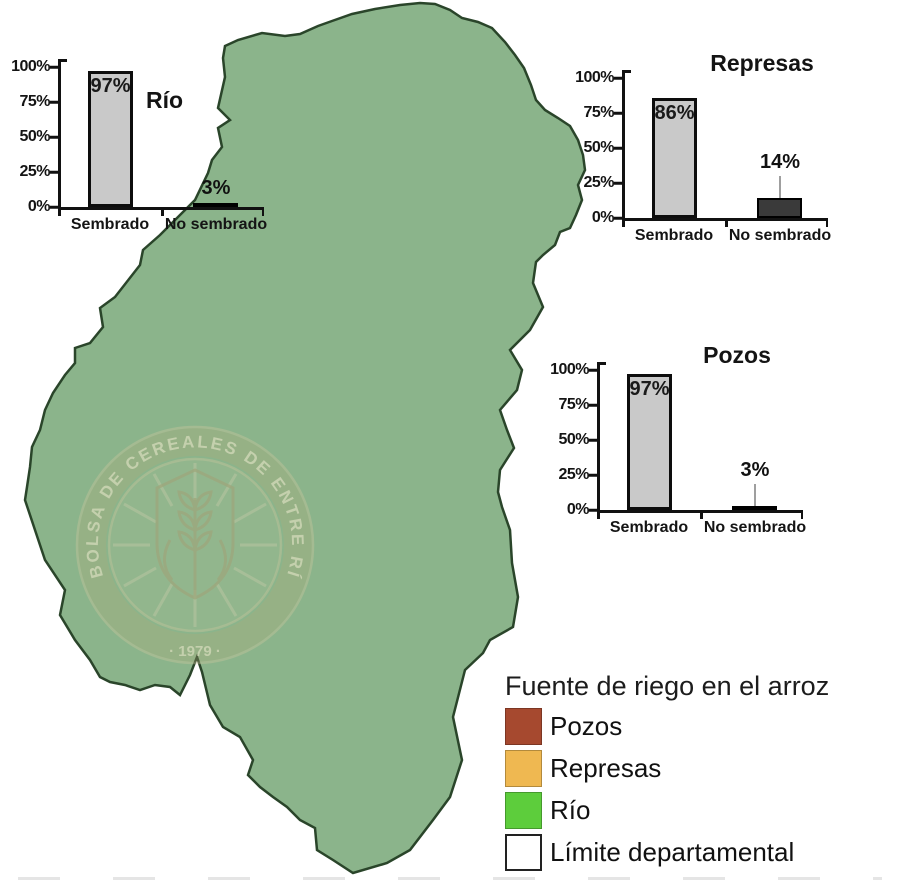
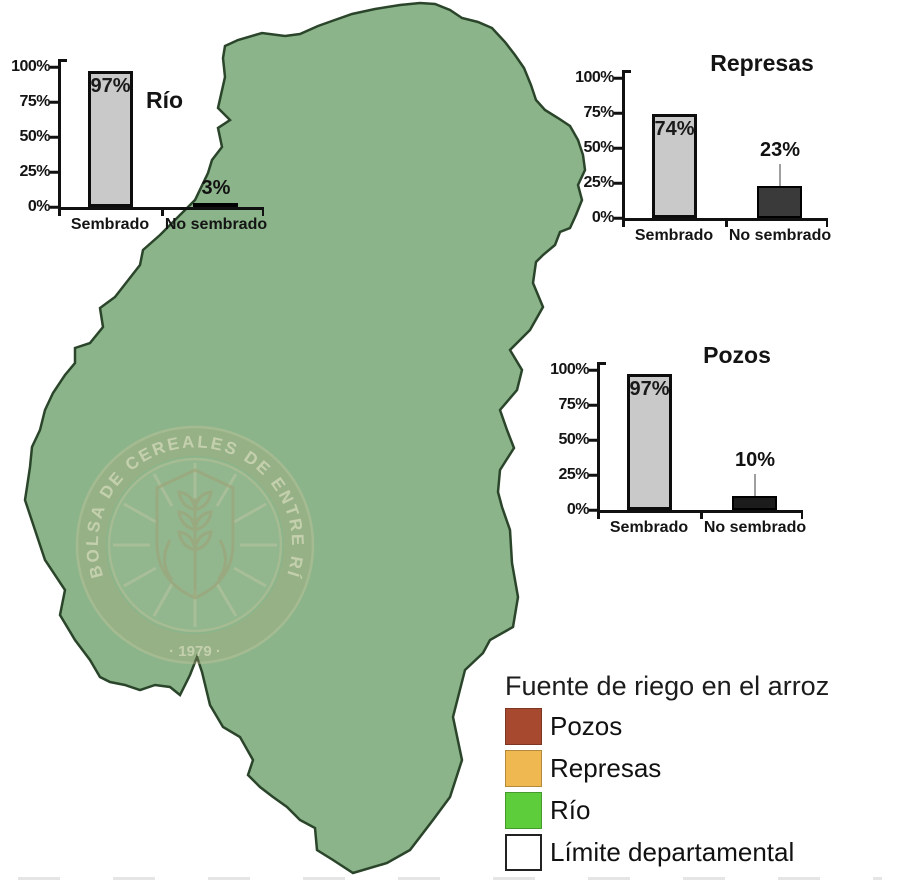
Represas/Sembrado: 86% -> 74%
Represas/No sembrado: 14% -> 23%
Pozos/No sembrado: 3% -> 10%
